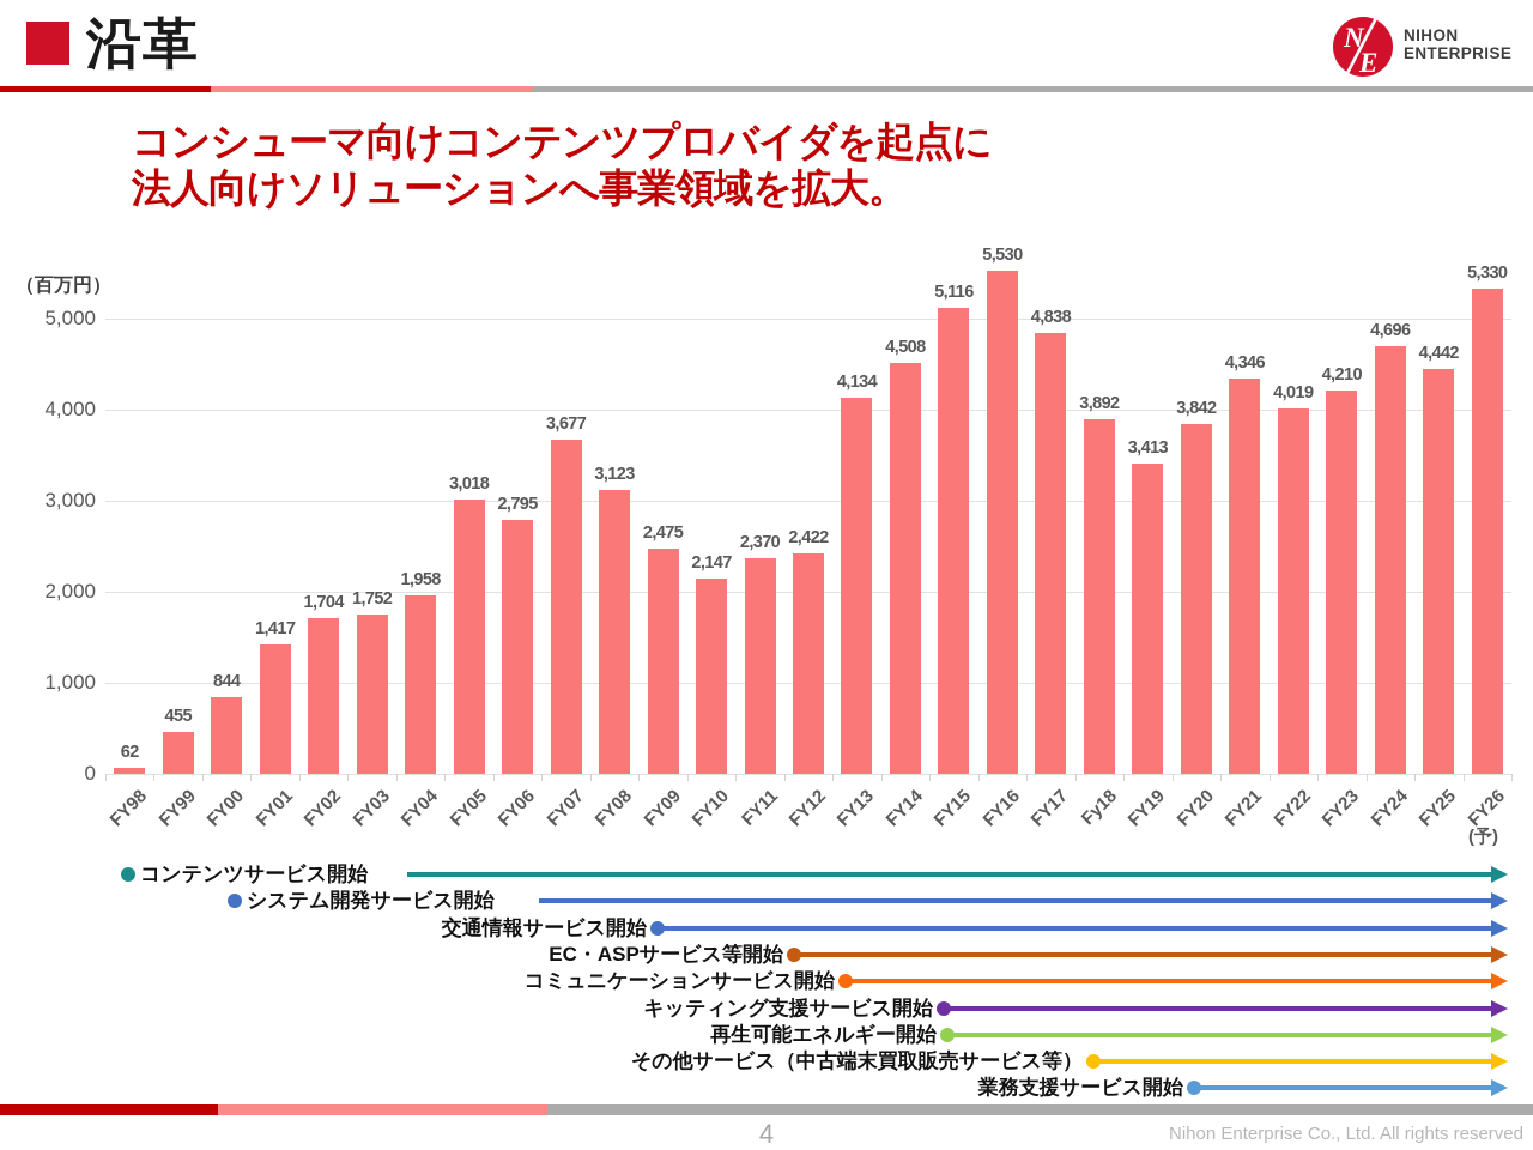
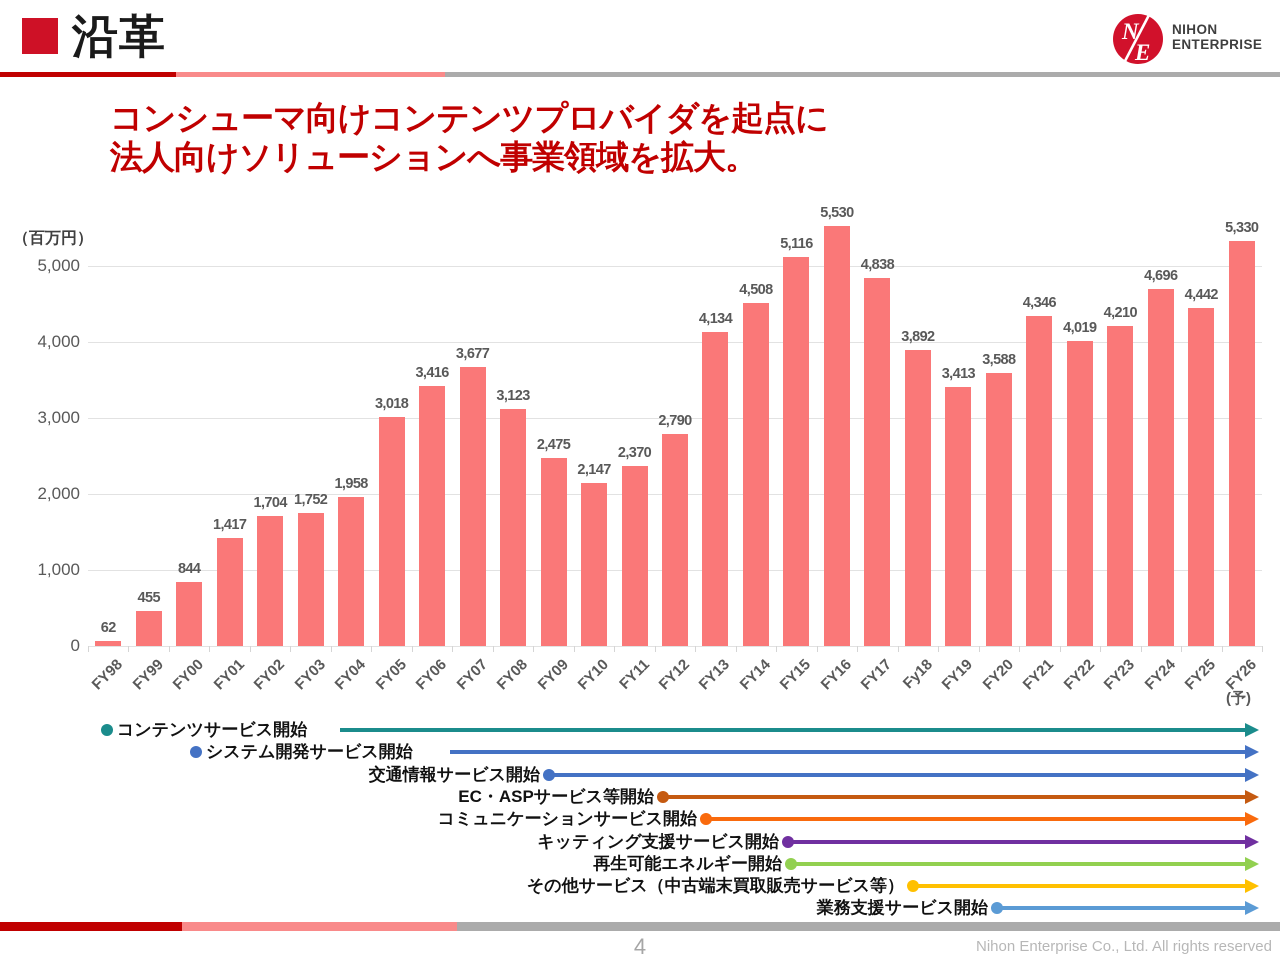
FY06: 2,795 -> 3,416
FY12: 2,422 -> 2,790
FY20: 3,842 -> 3,588
